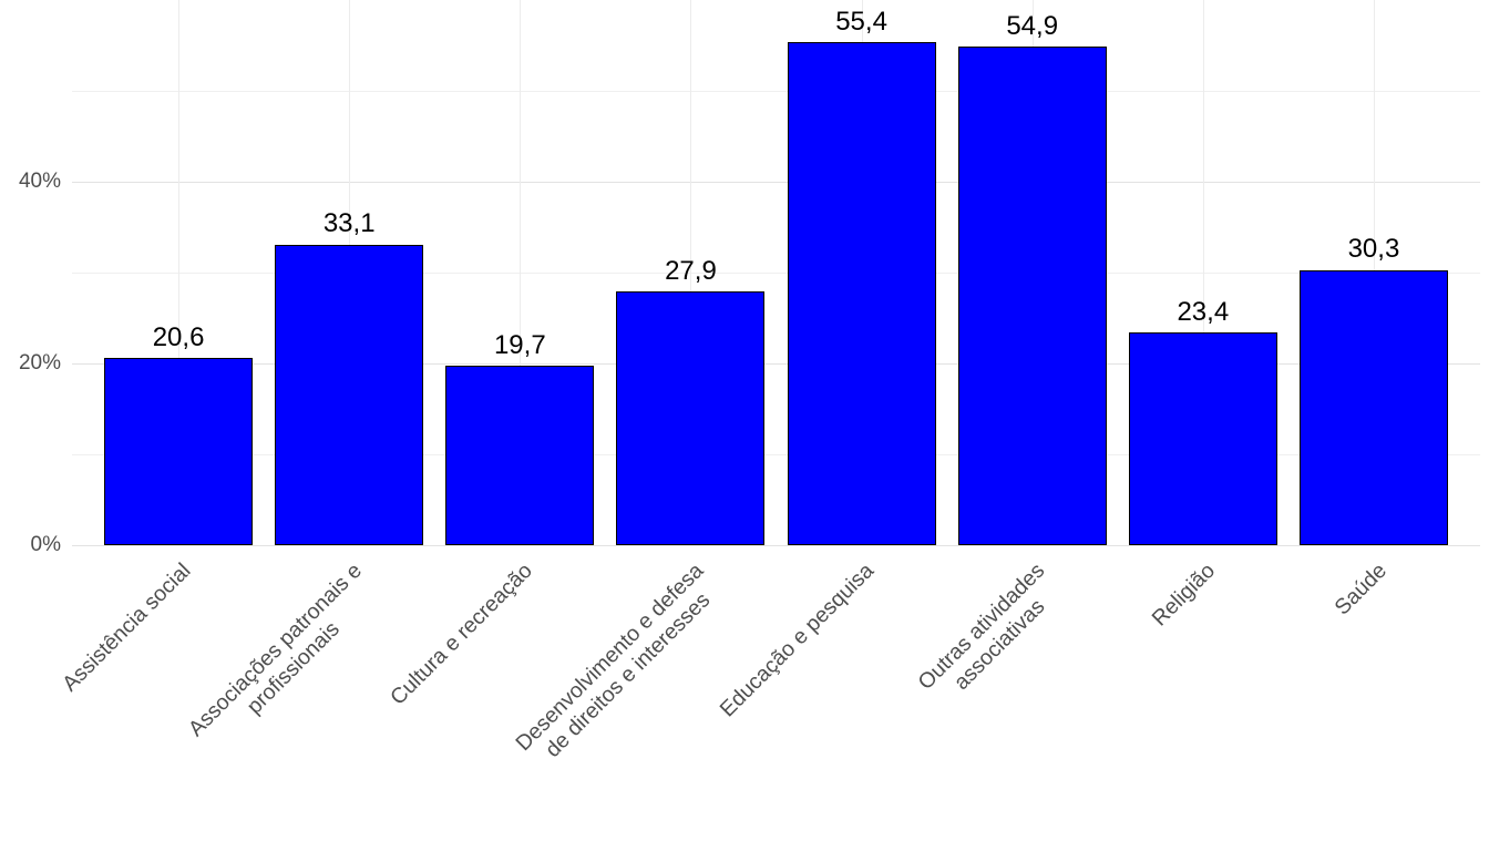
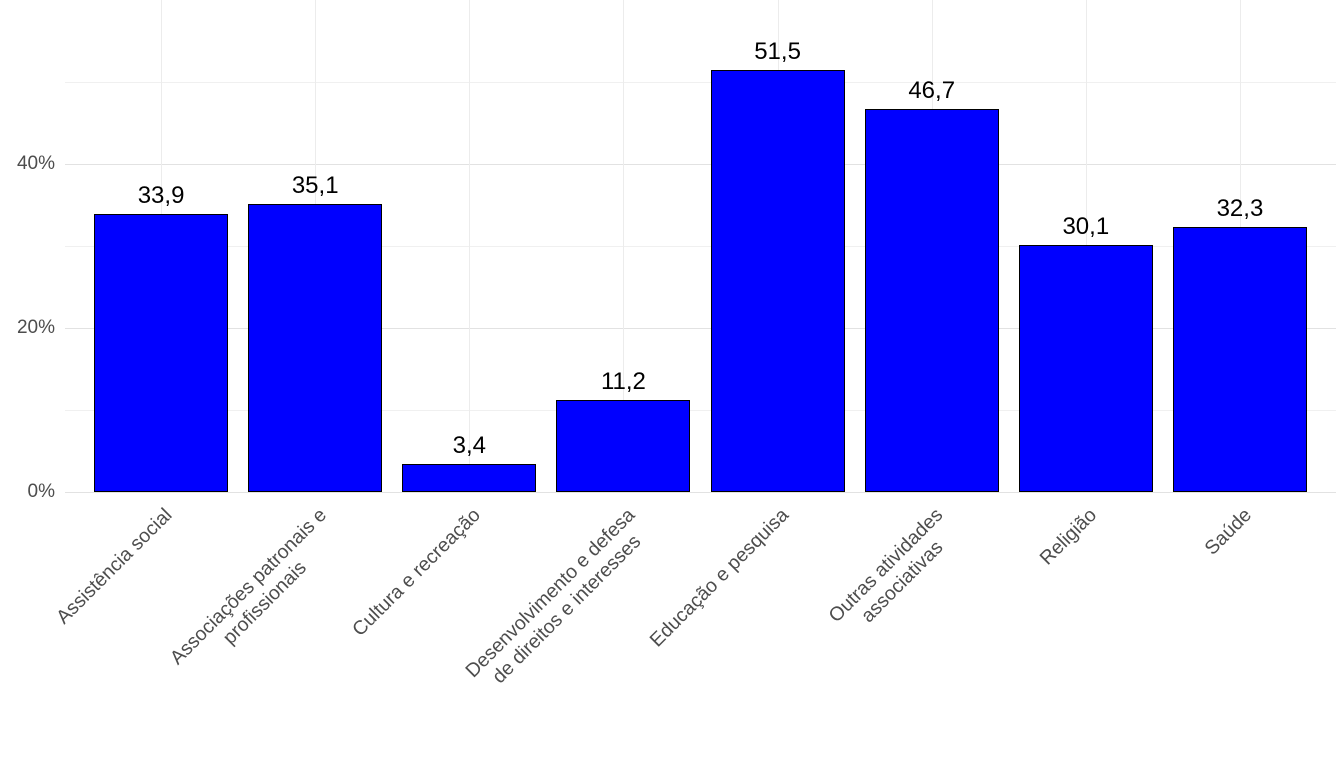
Assistência social: 20,6 -> 33,9
Associações patronais e profissionais: 33,1 -> 35,1
Cultura e recreação: 19,7 -> 3,4
Desenvolvimento e defesa de direitos e interesses: 27,9 -> 11,2
Educação e pesquisa: 55,4 -> 51,5
Outras atividades associativas: 54,9 -> 46,7
Religião: 23,4 -> 30,1
Saúde: 30,3 -> 32,3
